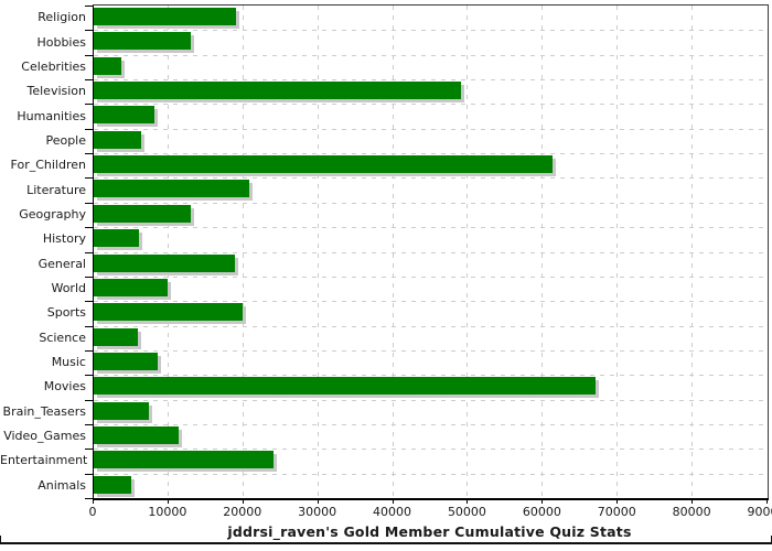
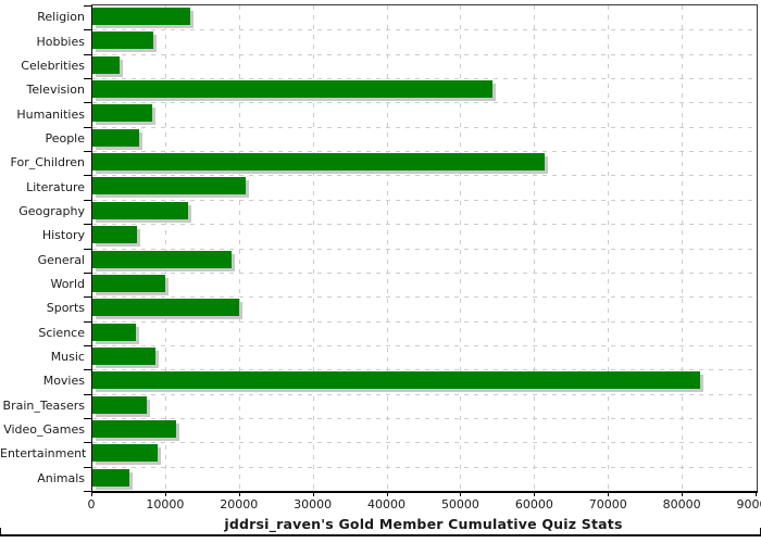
Religion: 19000 -> 13000
Hobbies: 13000 -> 8000
Television: 49000 -> 54000
Movies: 67000 -> 82000
Entertainment: 24000 -> 9000
